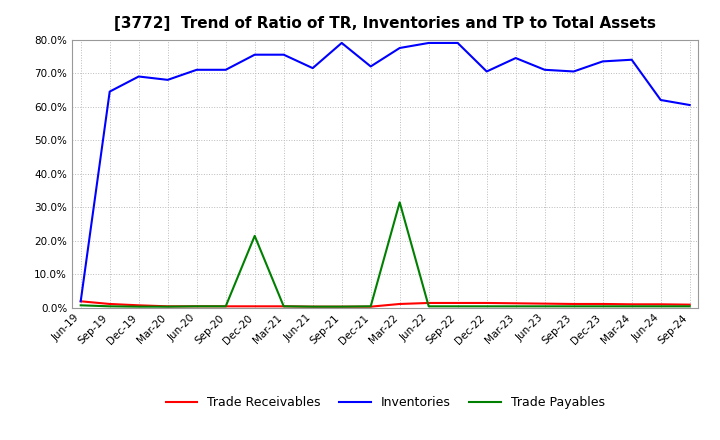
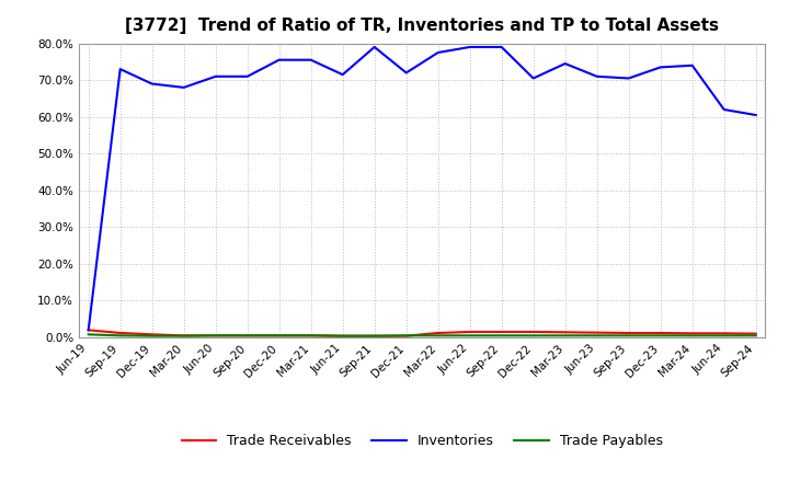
Inventories/Sep-19: 64.5% -> 73.0%
Trade Payables/Dec-20: 21.5% -> 0.5%
Trade Payables/Mar-22: 31.5% -> 0.5%
